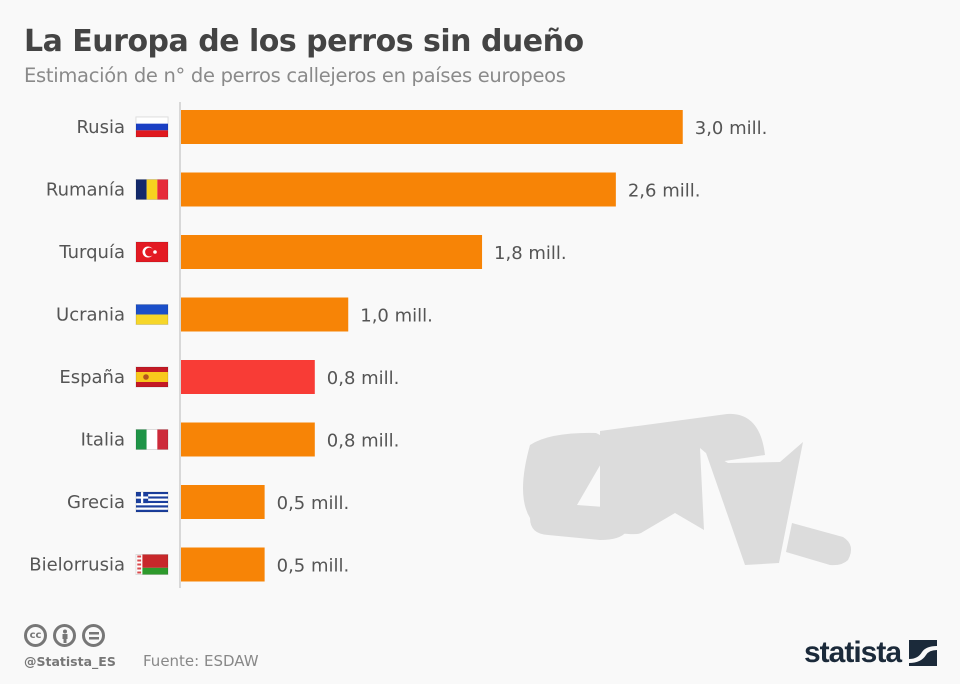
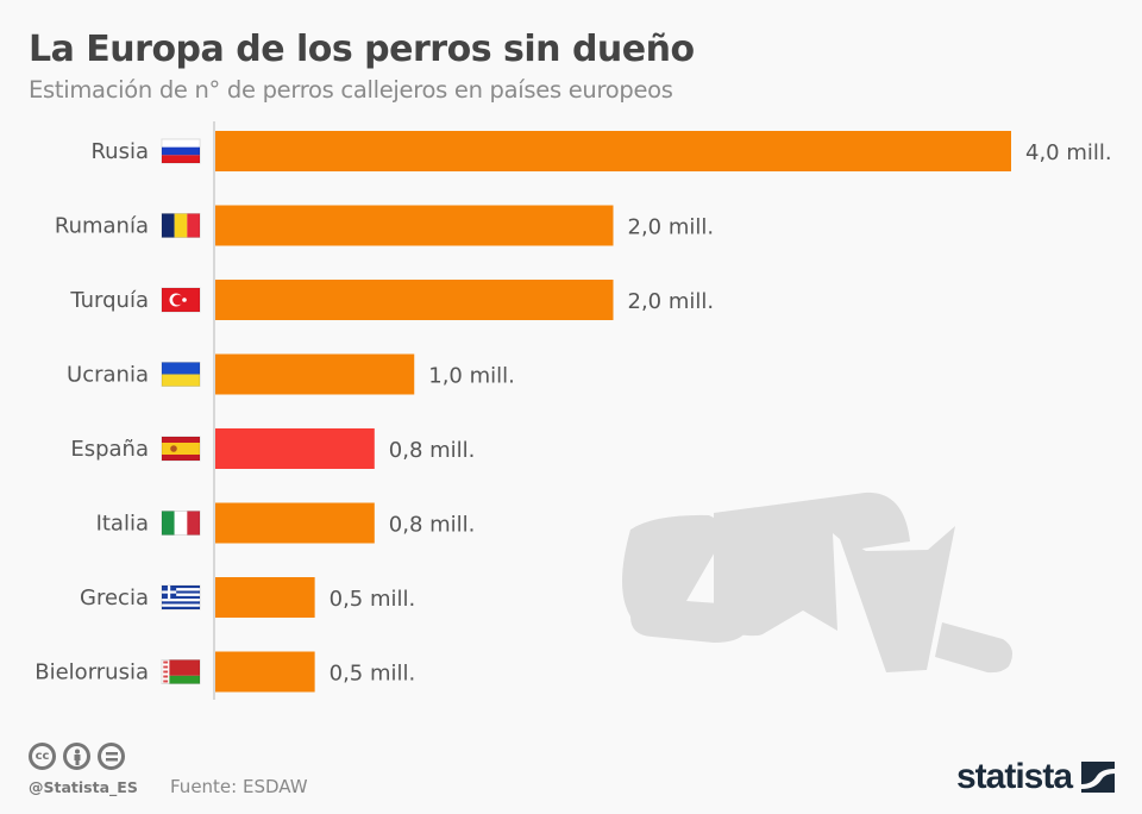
Rusia: 3,0 -> 4,0
Rumanía: 2,6 -> 2,0
Turquía: 1,8 -> 2,0
